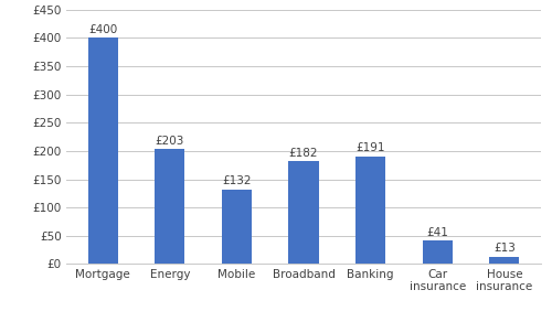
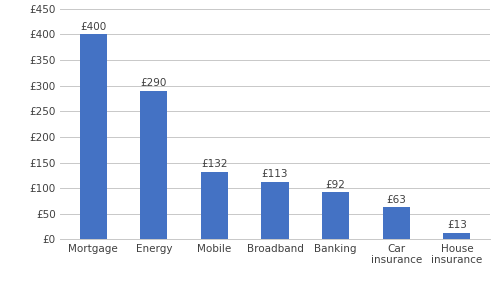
Energy: £203 -> £290
Broadband: £182 -> £113
Banking: £191 -> £92
Car insurance: £41 -> £63
